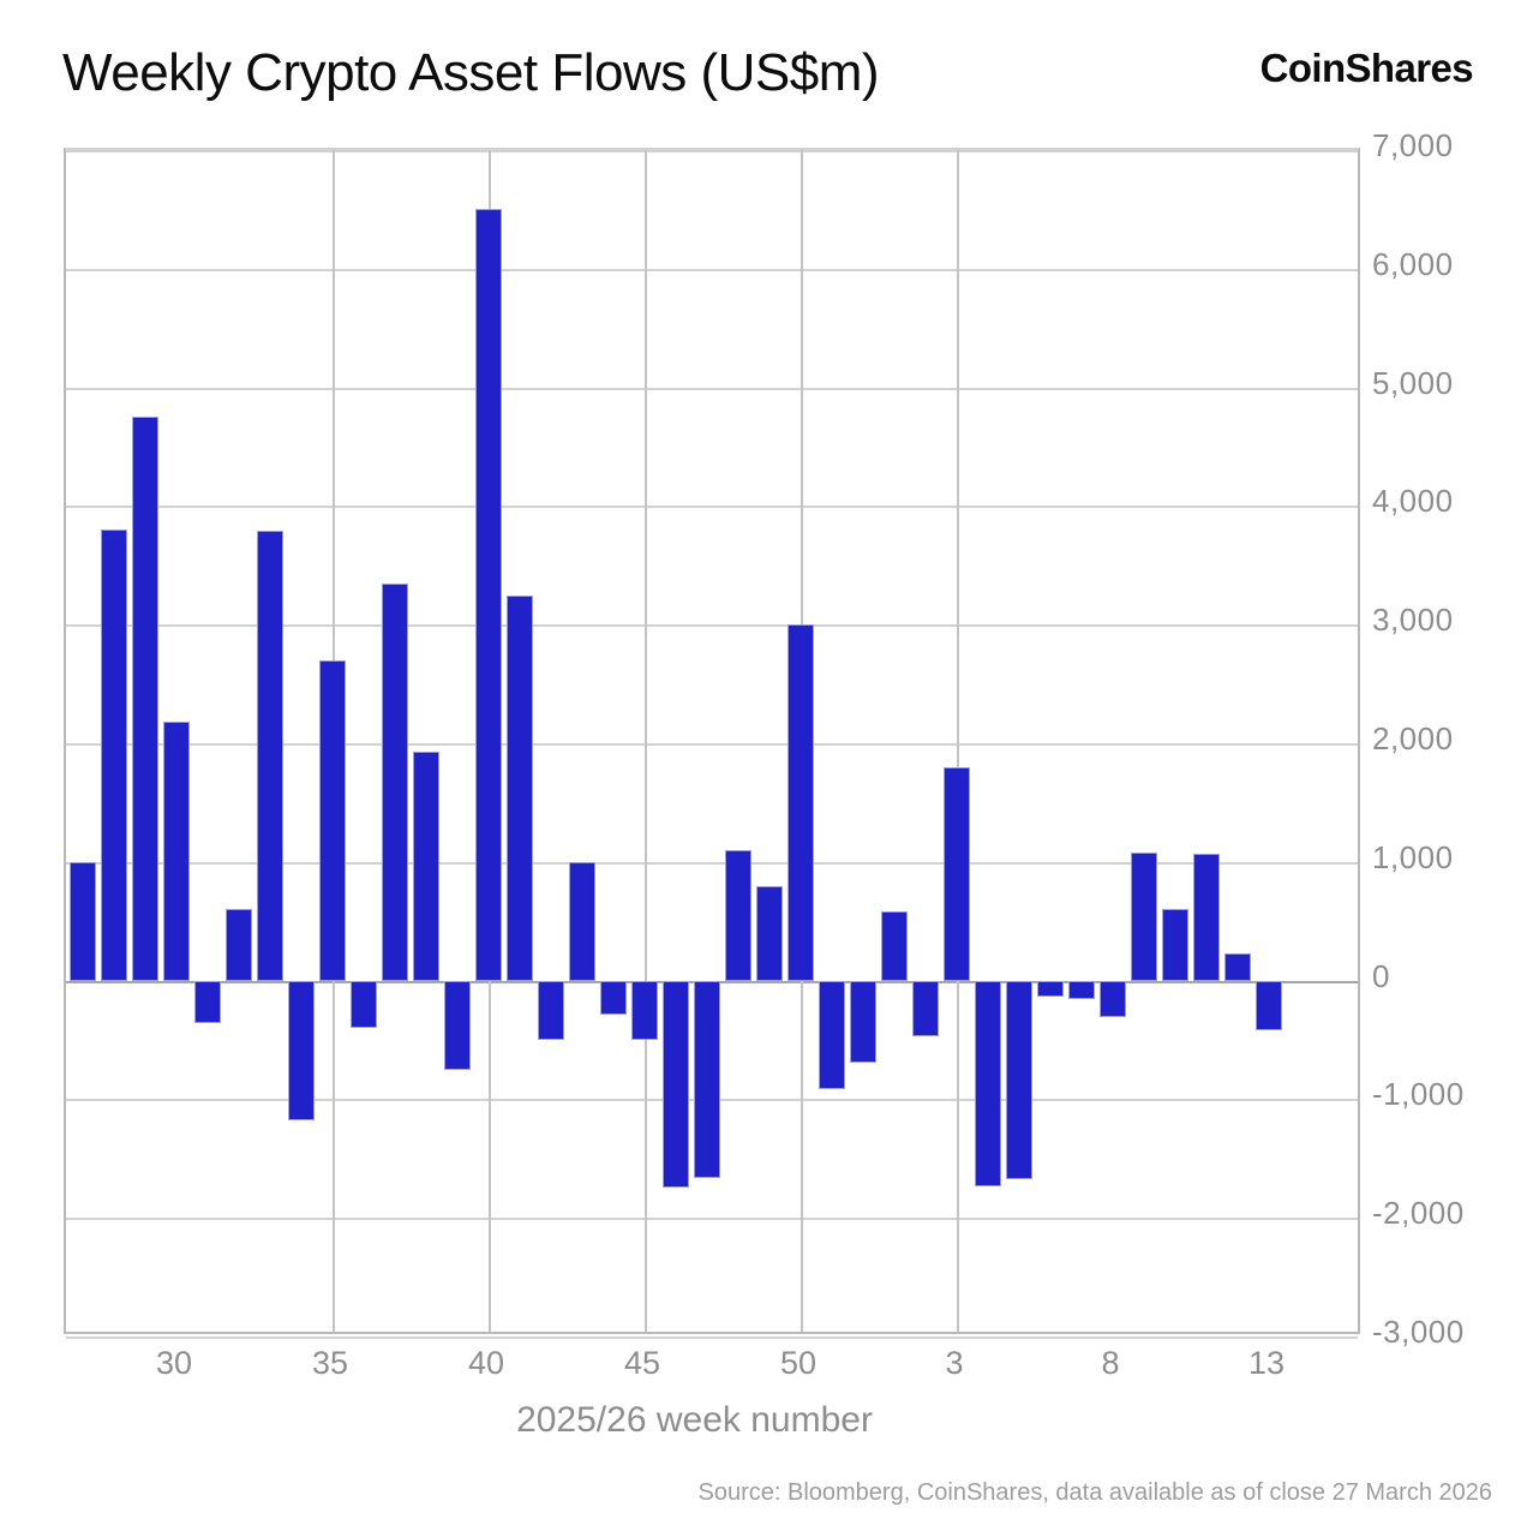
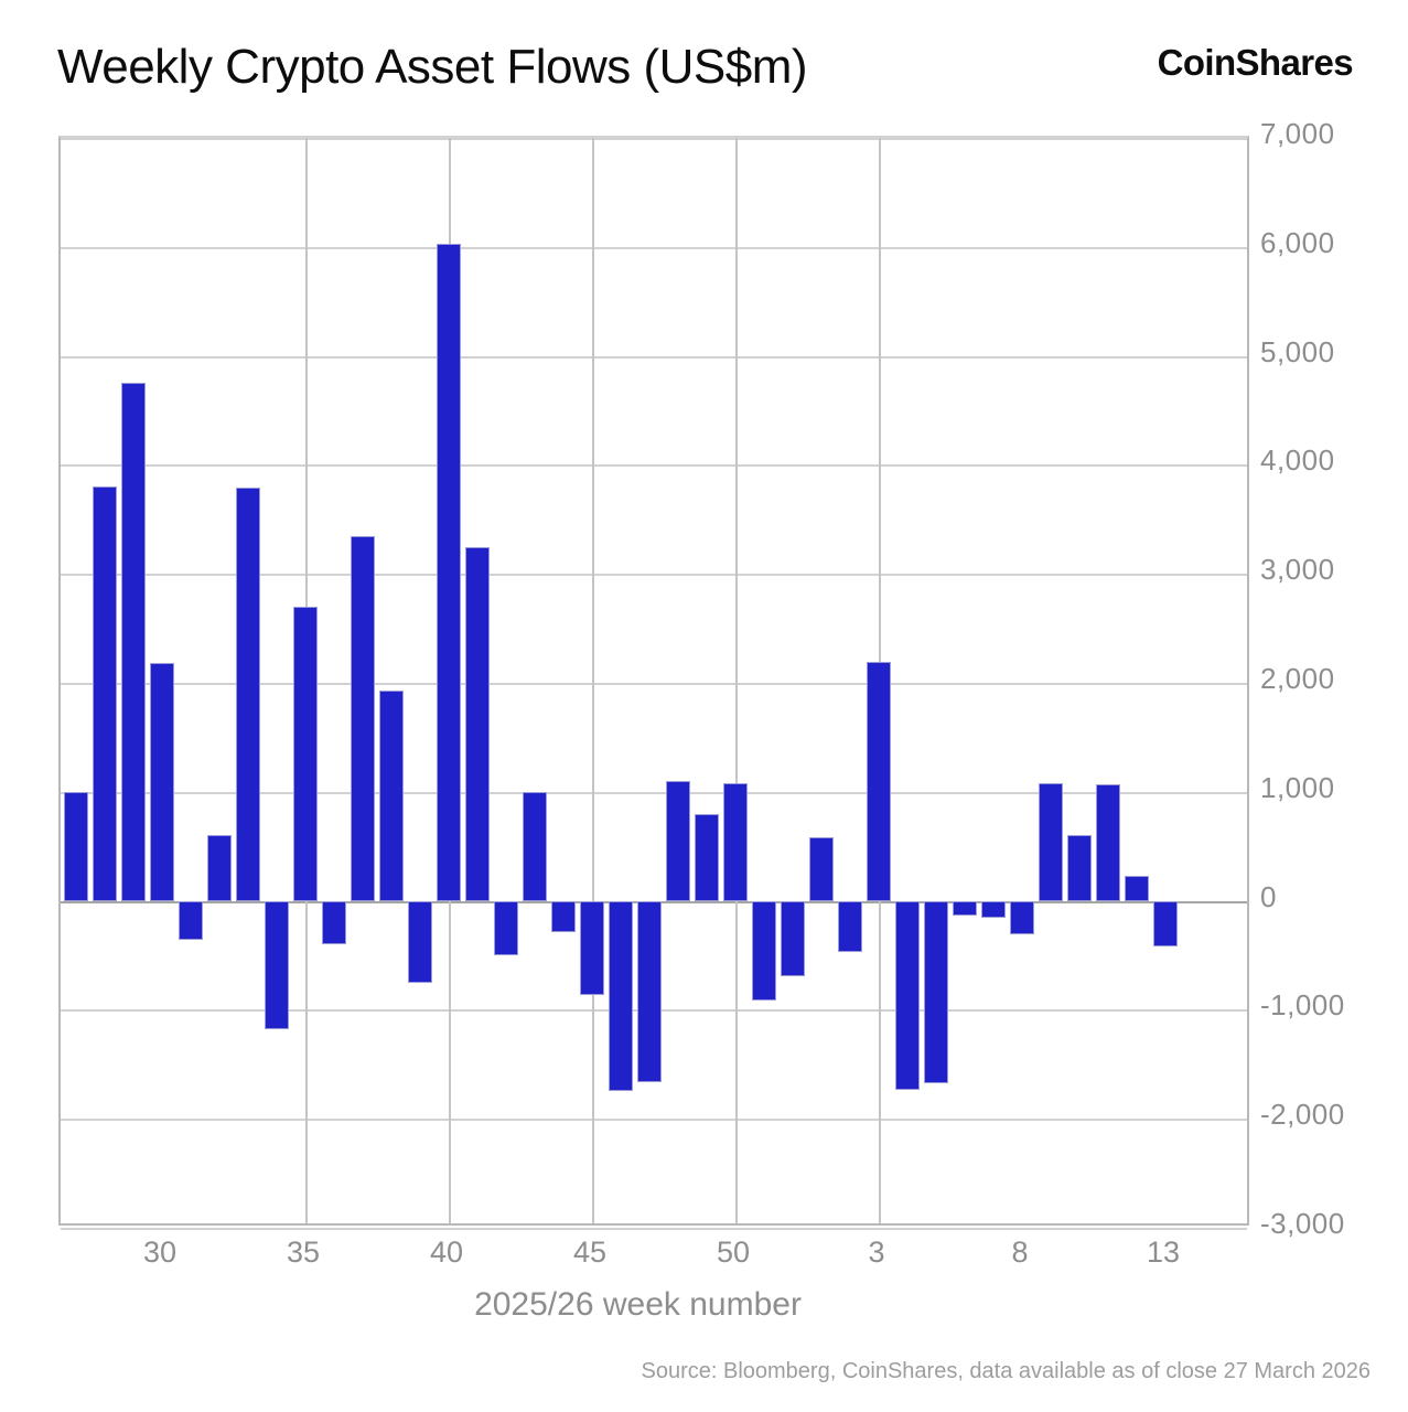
40: 6500 -> 6000
45: -500 -> -900
50: 3000 -> 1100
3: 1800 -> 2200
